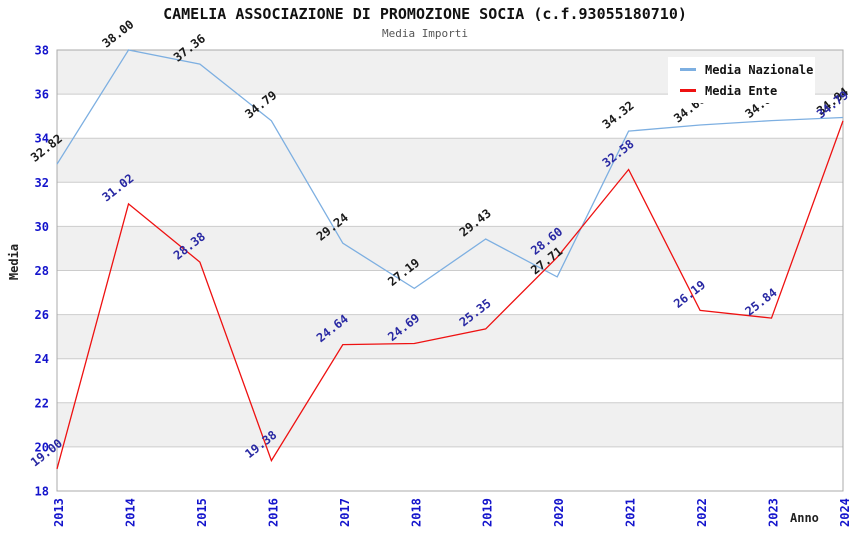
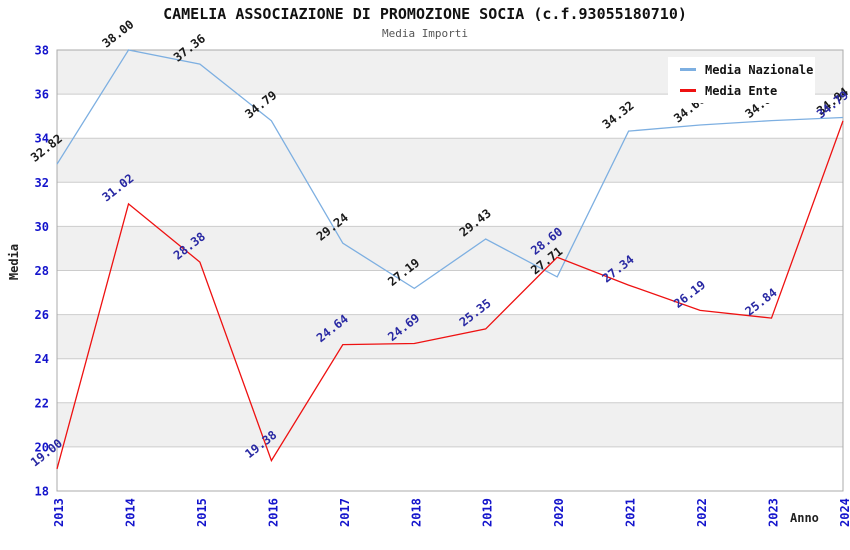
Media Ente/2021: 32.58 -> 27.34
